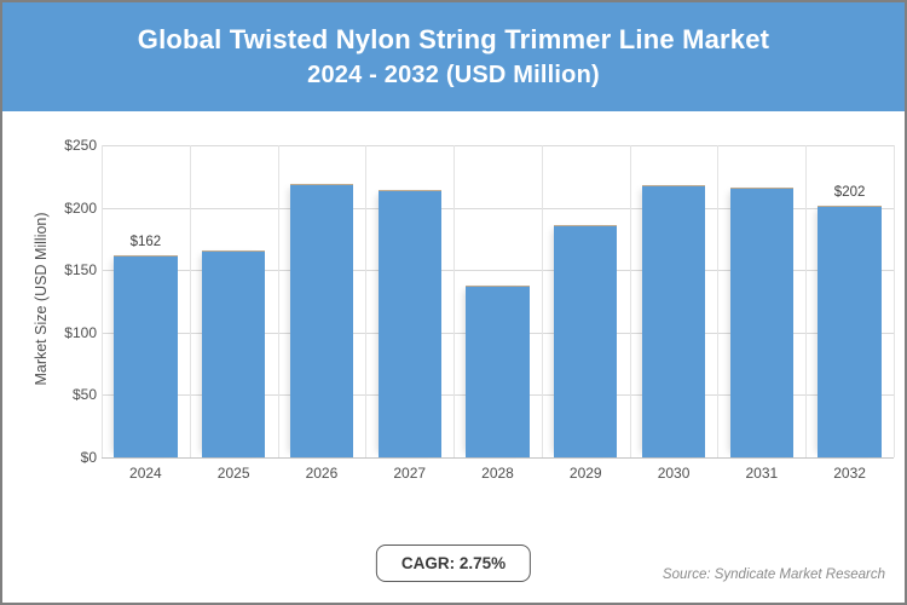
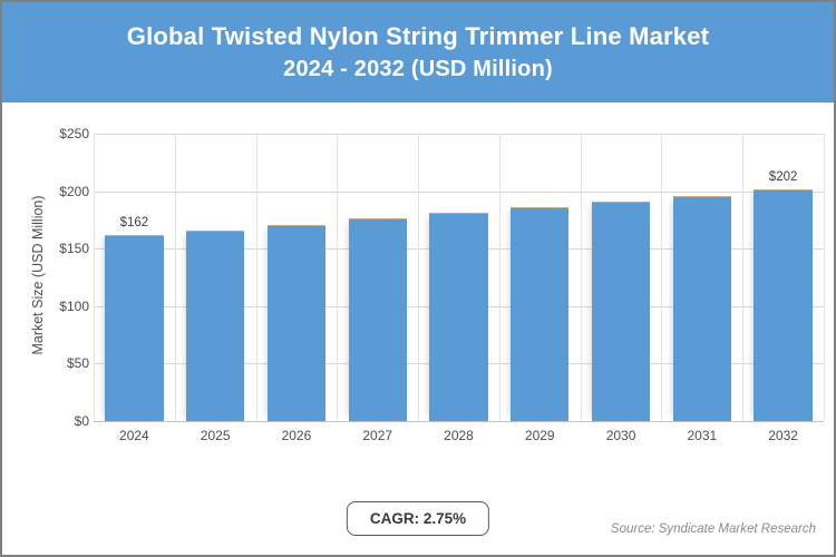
2026: $219 -> $171
2027: $214 -> $176
2028: $138 -> $181
2030: $218 -> $191
2031: $216 -> $196
